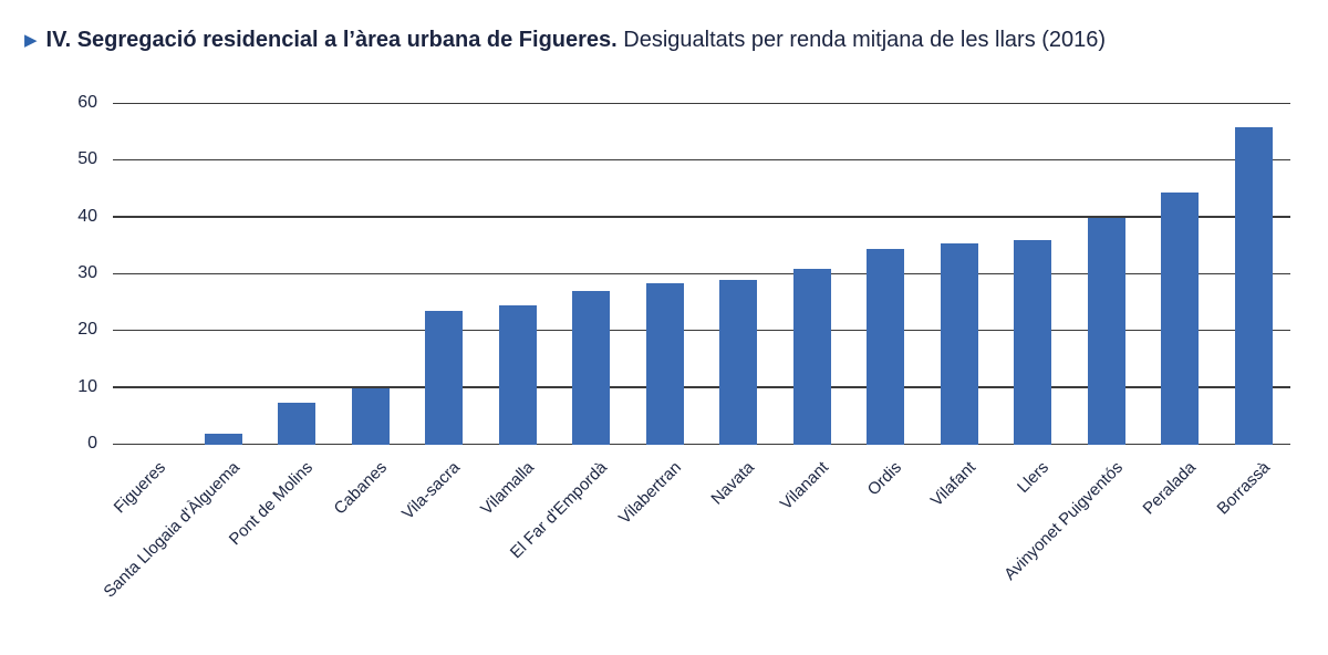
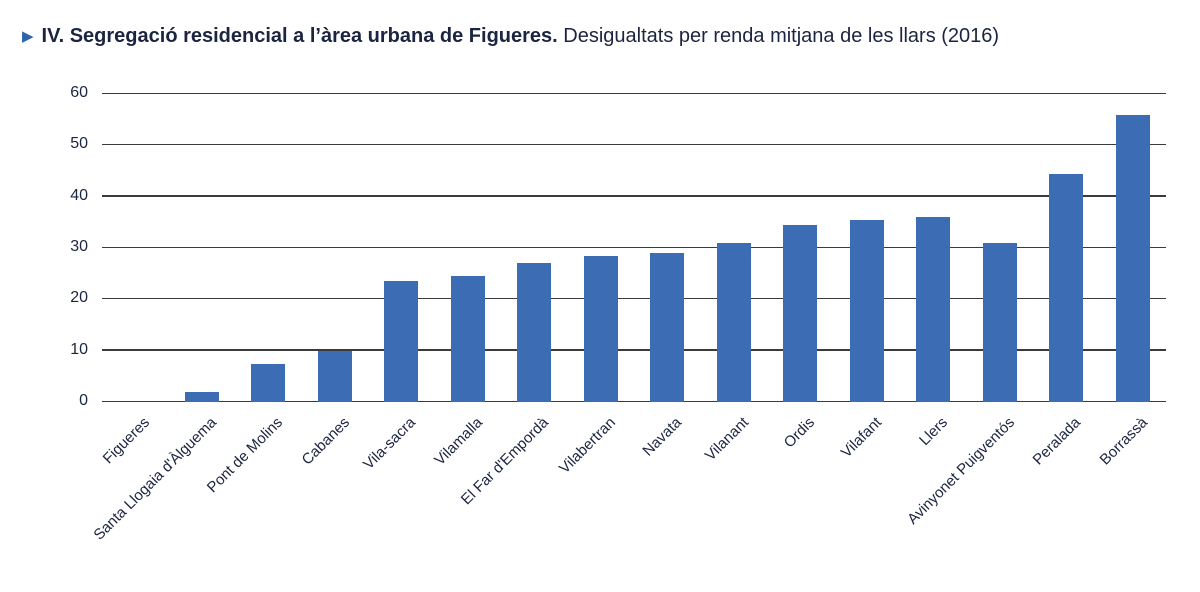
Avinyonet Puigventós: 40 -> 31
